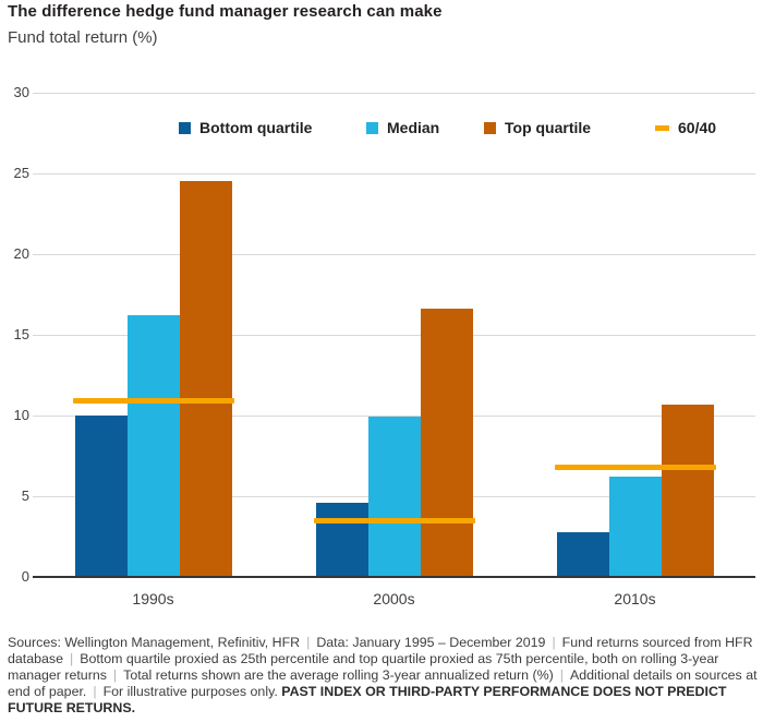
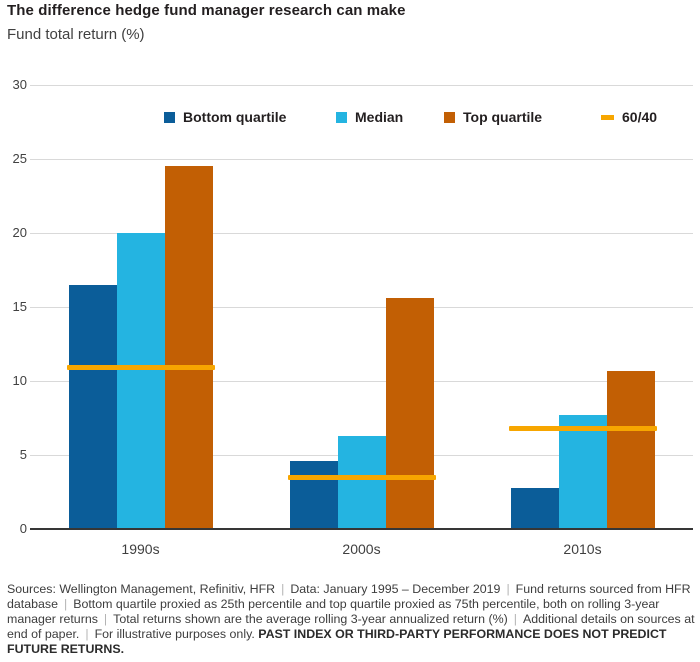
Bottom quartile/1990s: 10.0 -> 16.5
Median/1990s: 16.2 -> 20.0
Median/2000s: 9.9 -> 6.3
Top quartile/2000s: 16.6 -> 15.6
Median/2010s: 6.2 -> 7.7
